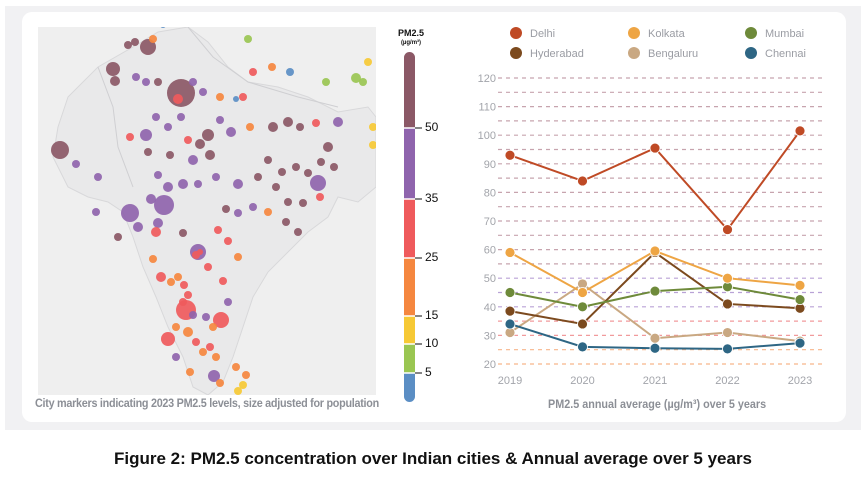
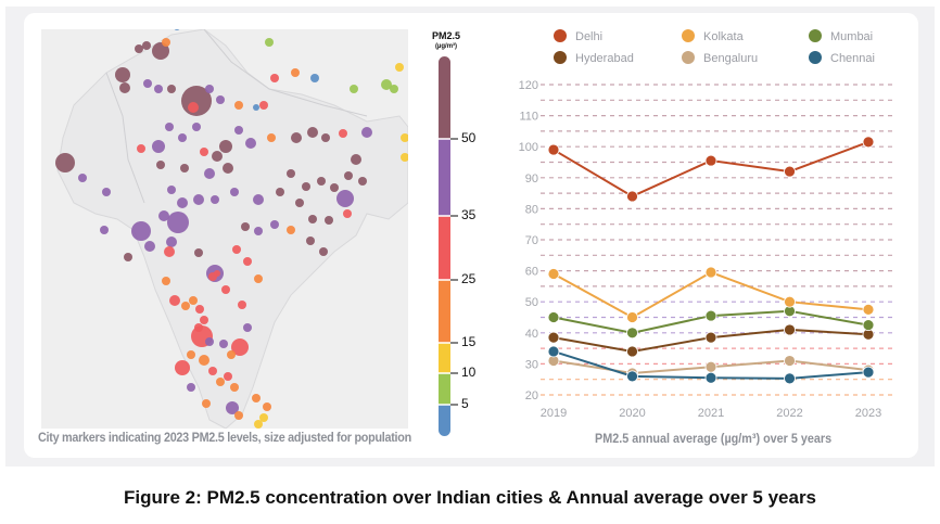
Delhi/2019: 93 -> 99
Bengaluru/2020: 48 -> 27
Hyderabad/2021: 59 -> 38
Delhi/2022: 67 -> 92
